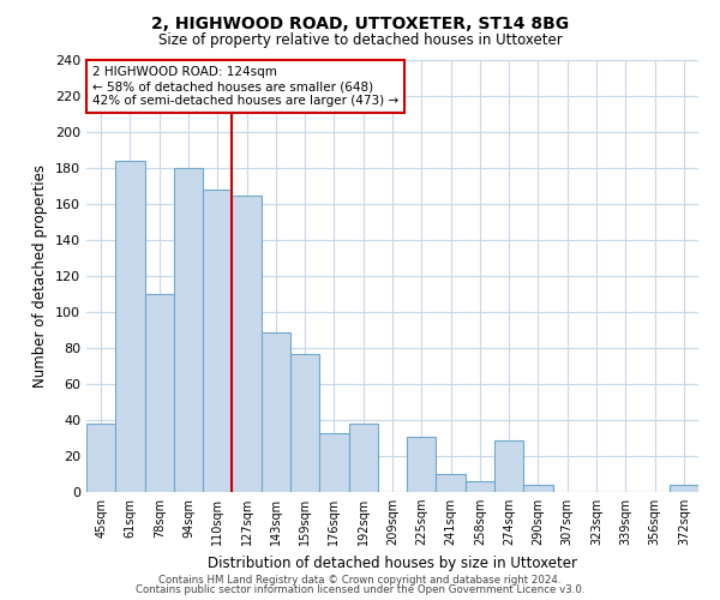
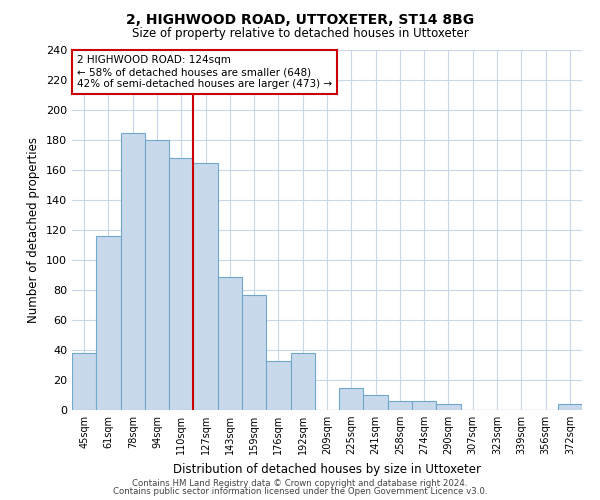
61sqm: 184 -> 116
78sqm: 110 -> 185
225sqm: 31 -> 15
274sqm: 29 -> 6
